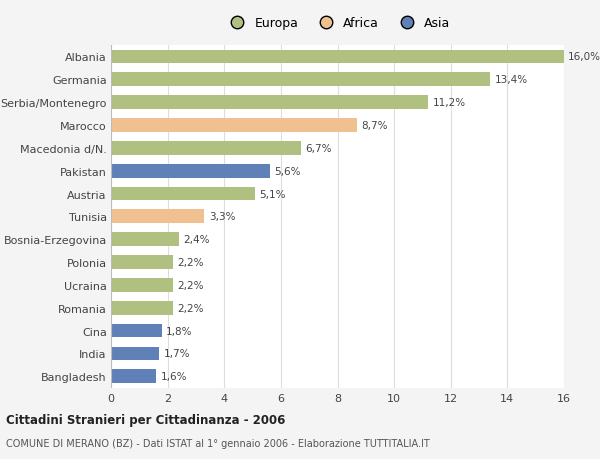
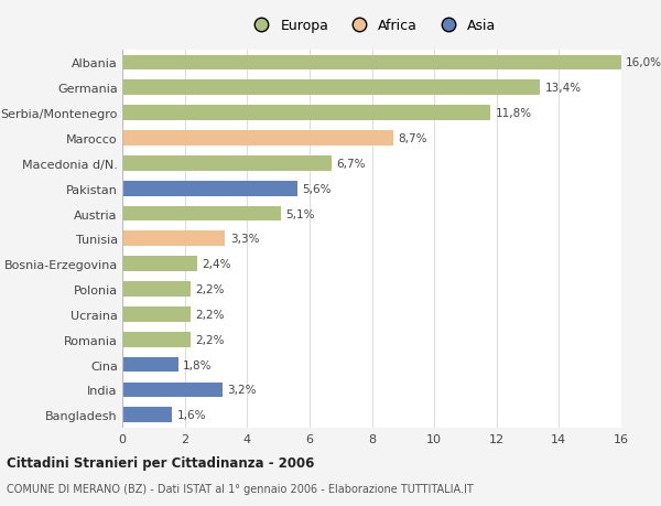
Serbia/Montenegro: 11,2% -> 11,8%
India: 1,7% -> 3,2%
